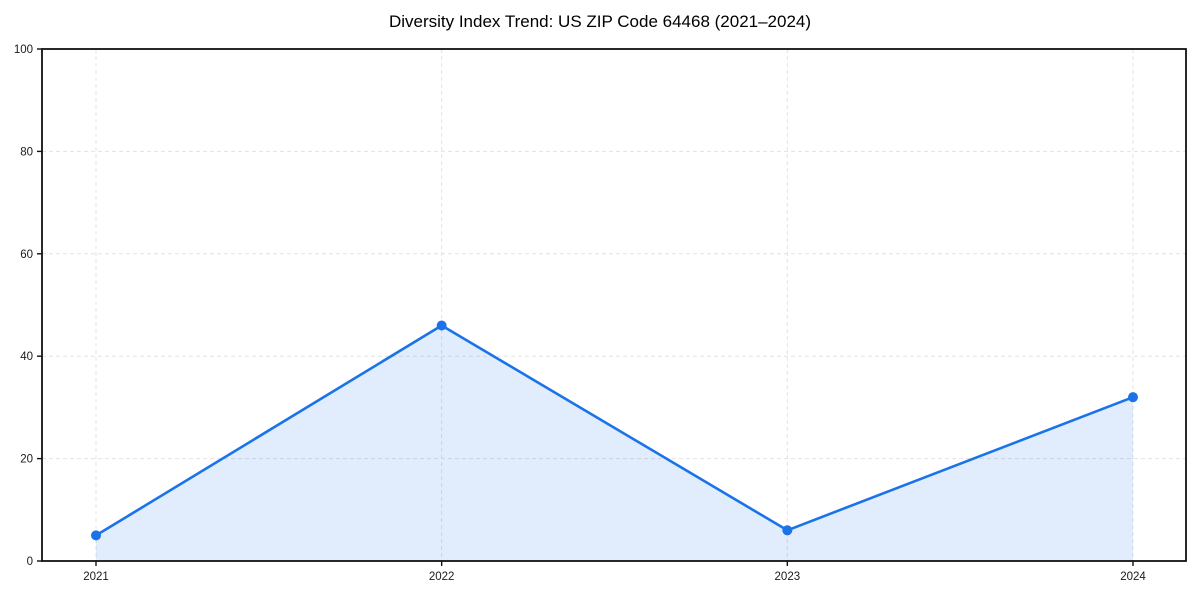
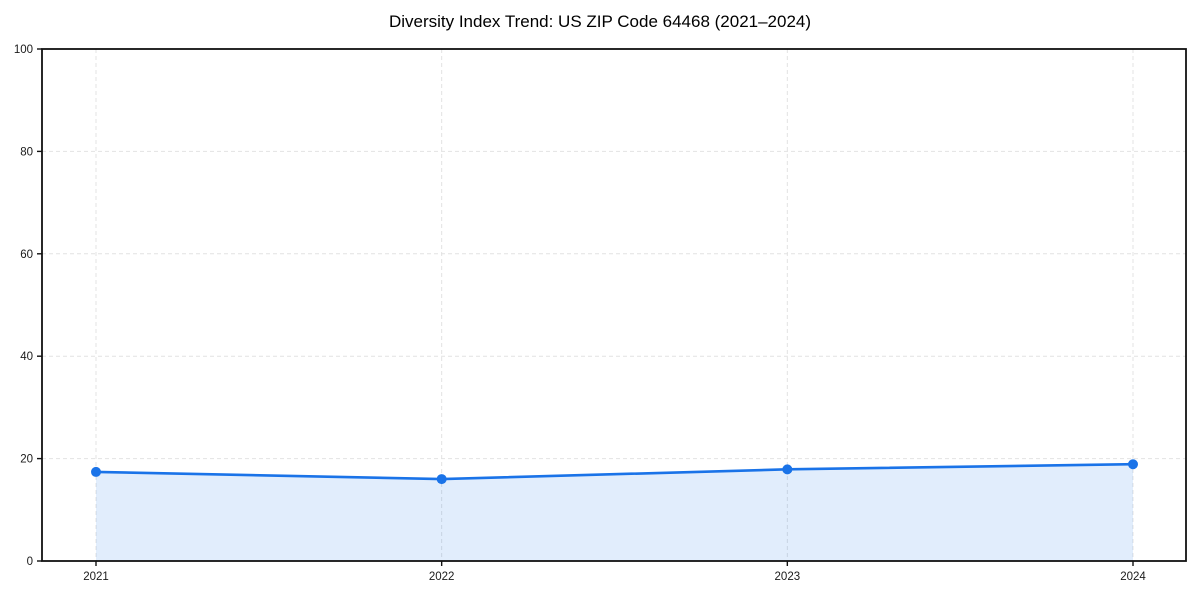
2021: 5 -> 17
2022: 46 -> 16
2023: 6 -> 18
2024: 32 -> 19
